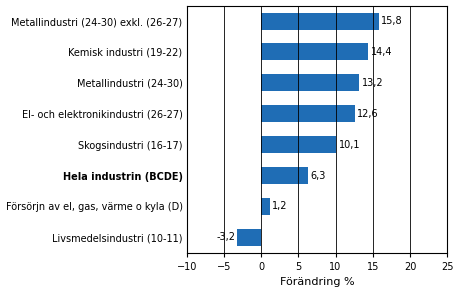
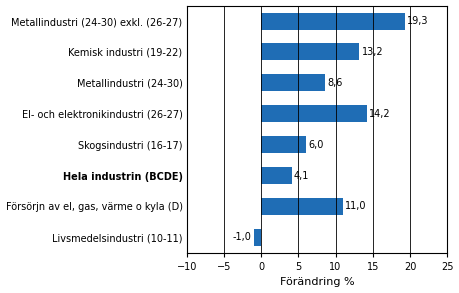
Metallindustri (24-30) exkl. (26-27): 15,8 -> 19,3
Kemisk industri (19-22): 14,4 -> 13,2
Metallindustri (24-30): 13,2 -> 8,6
El- och elektronikindustri (26-27): 12,6 -> 14,2
Skogsindustri (16-17): 10,1 -> 6,0
Hela industrin (BCDE): 6,3 -> 4,1
Försörjn av el, gas, värme o kyla (D): 1,2 -> 11,0
Livsmedelsindustri (10-11): -3,2 -> -1,0
